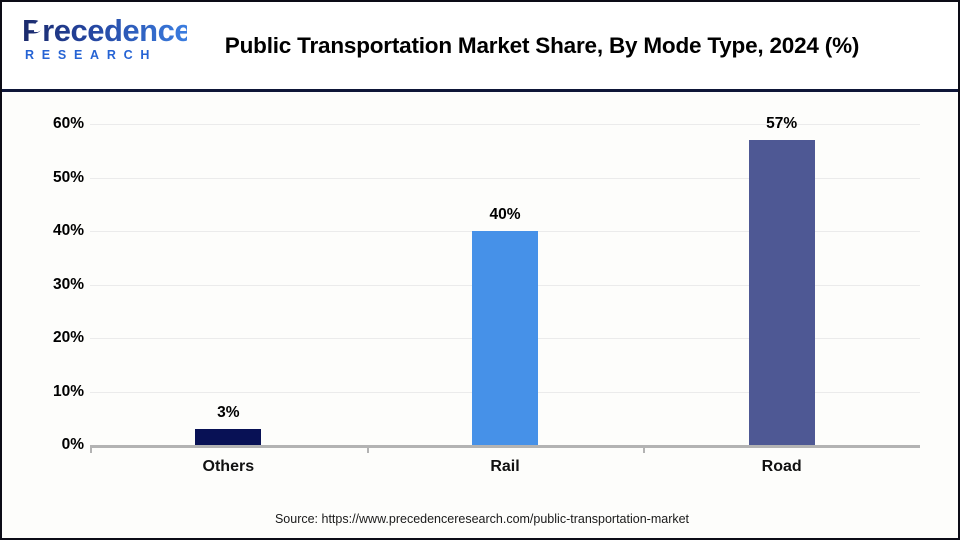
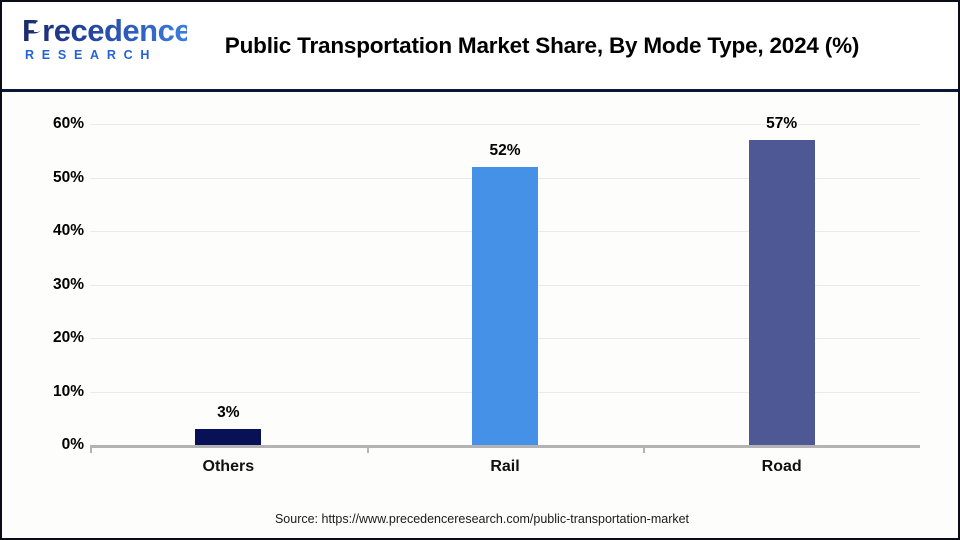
Rail: 40% -> 52%
